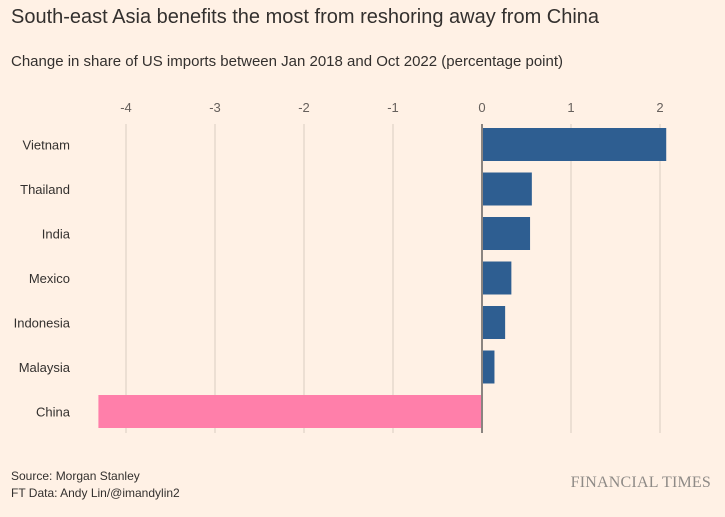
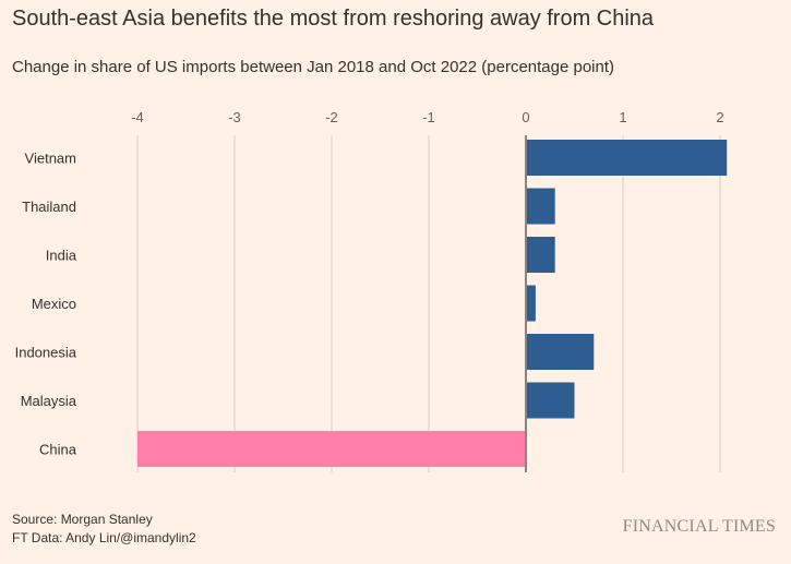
Thailand: 0.6 -> 0.3
India: 0.5 -> 0.3
Mexico: 0.3 -> 0.1
Indonesia: 0.3 -> 0.7
Malaysia: 0.1 -> 0.5
China: -4.3 -> -4.0
